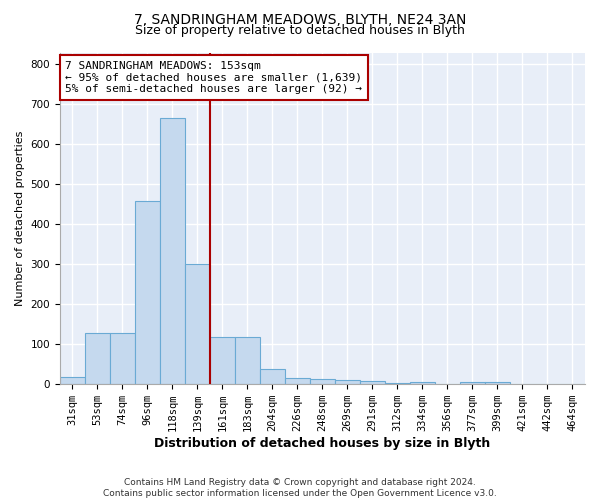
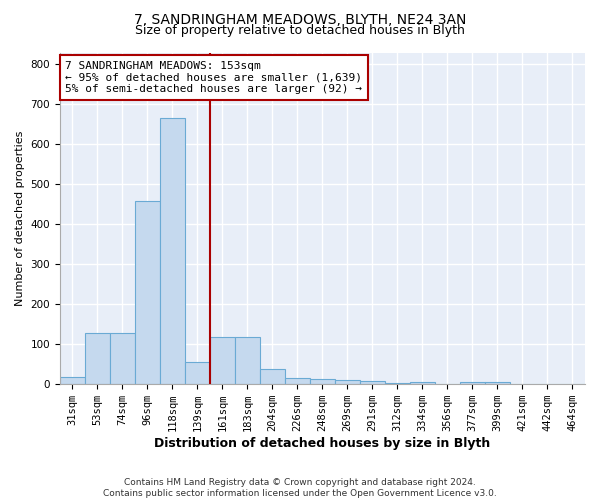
139sqm: 302 -> 55
